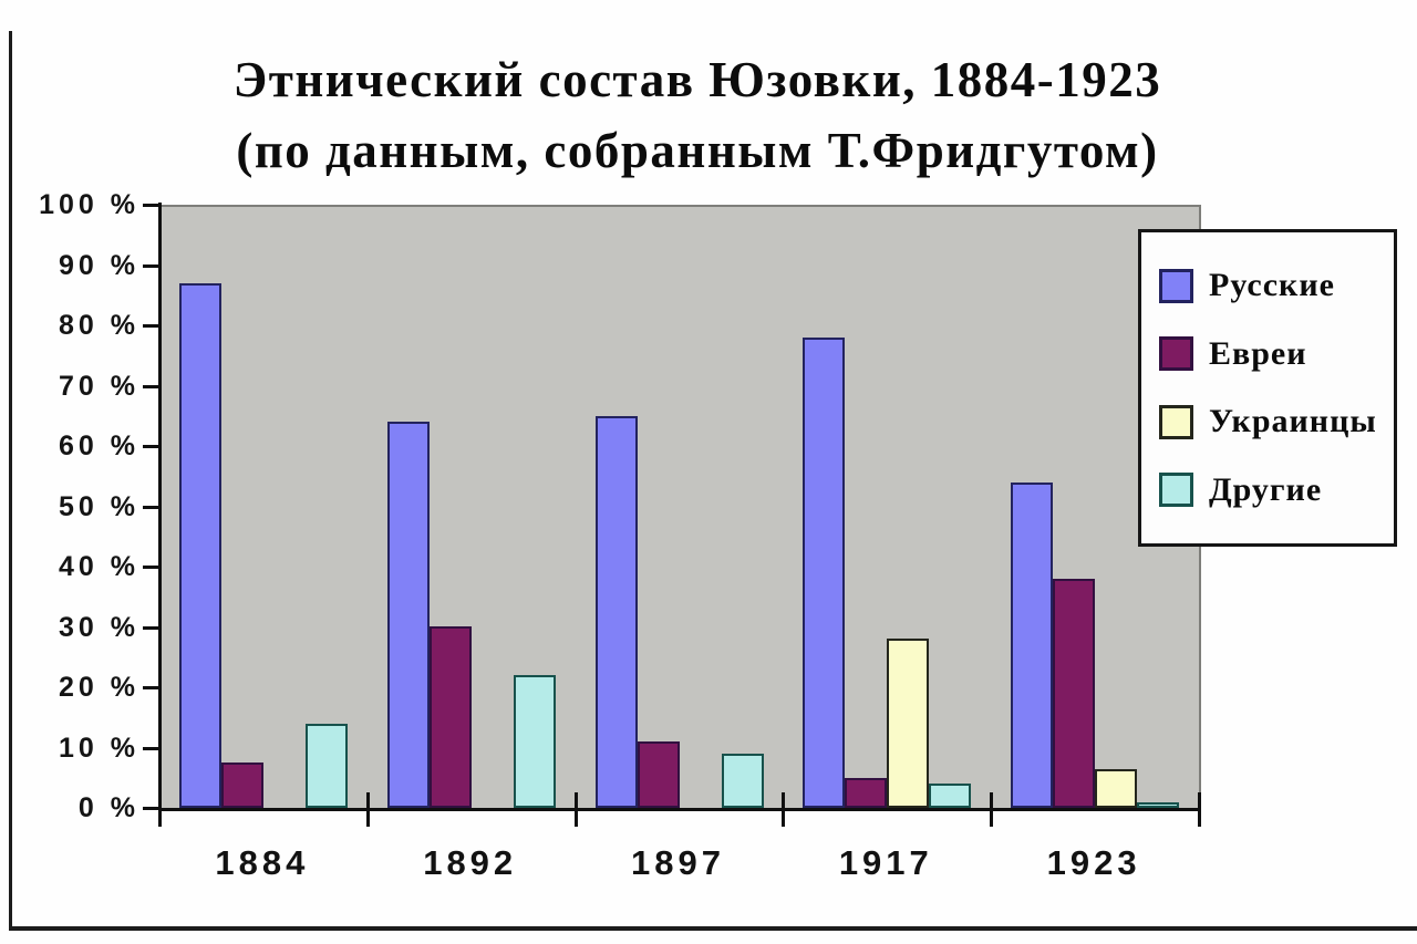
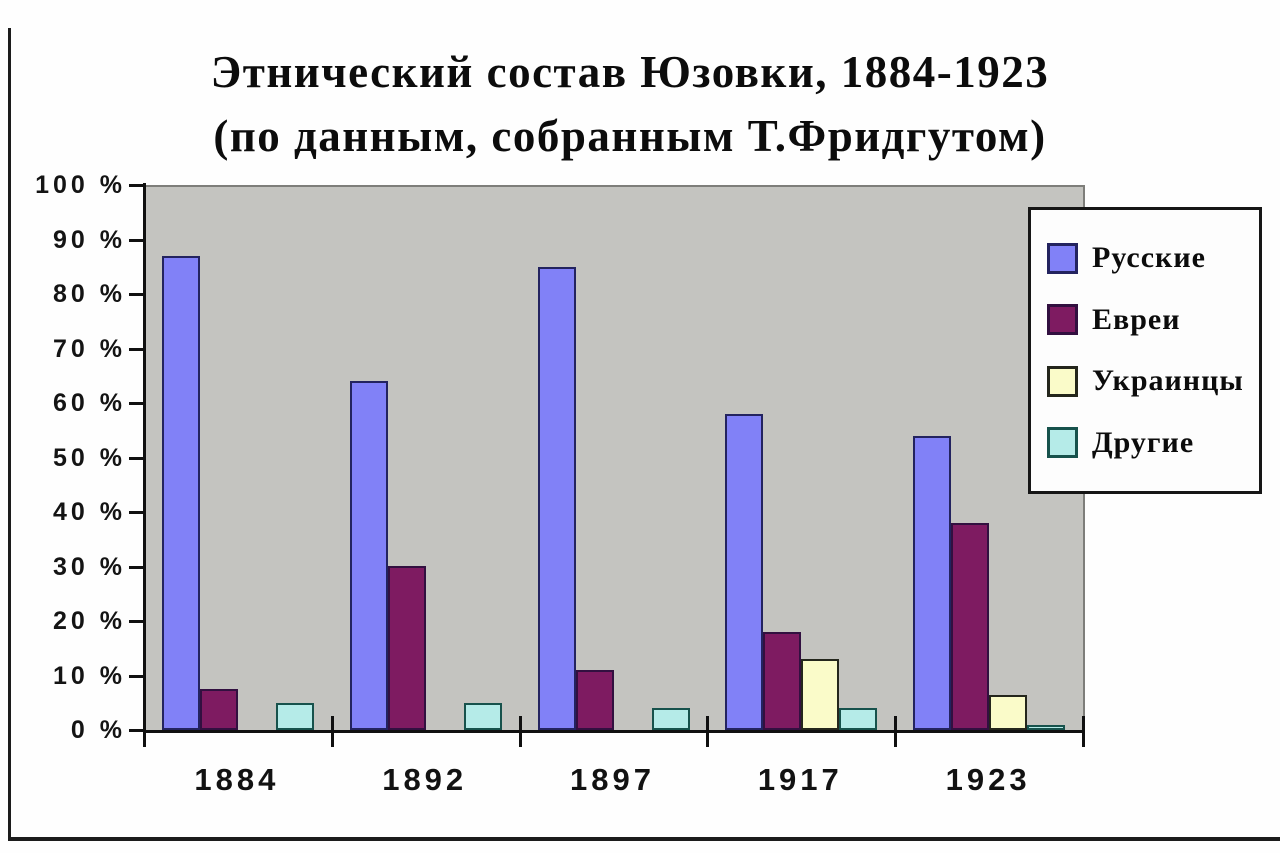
Другие/1884: 14% -> 5%
Другие/1892: 22% -> 5%
Русские/1897: 65% -> 85%
Другие/1897: 9% -> 4%
Русские/1917: 78% -> 58%
Евреи/1917: 5% -> 18%
Украинцы/1917: 28% -> 13%
